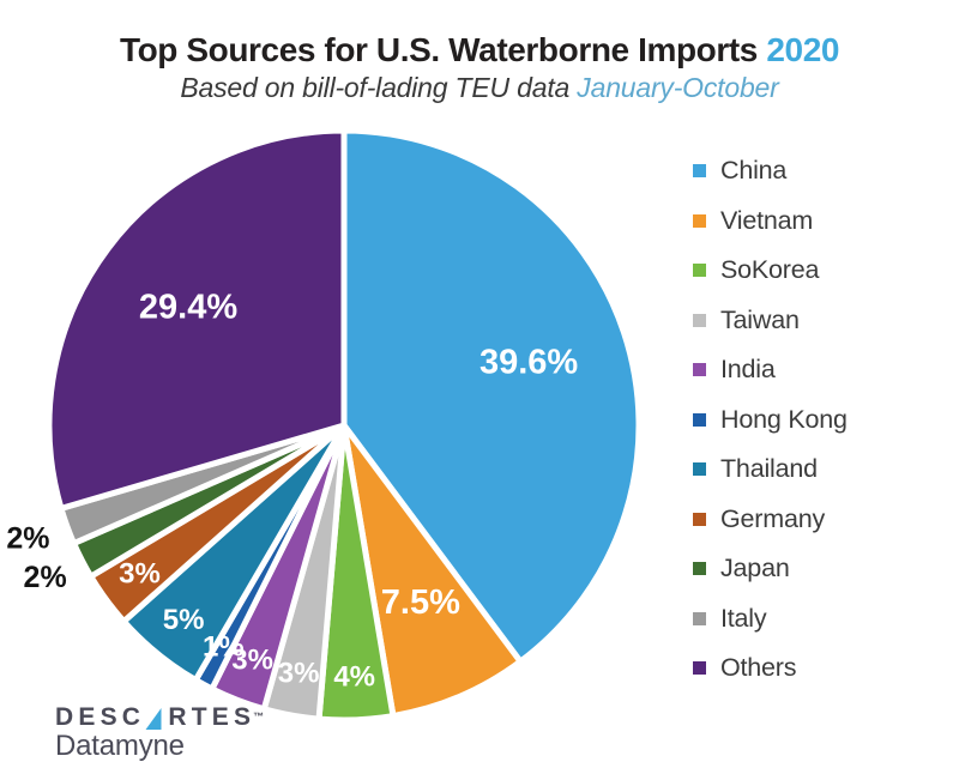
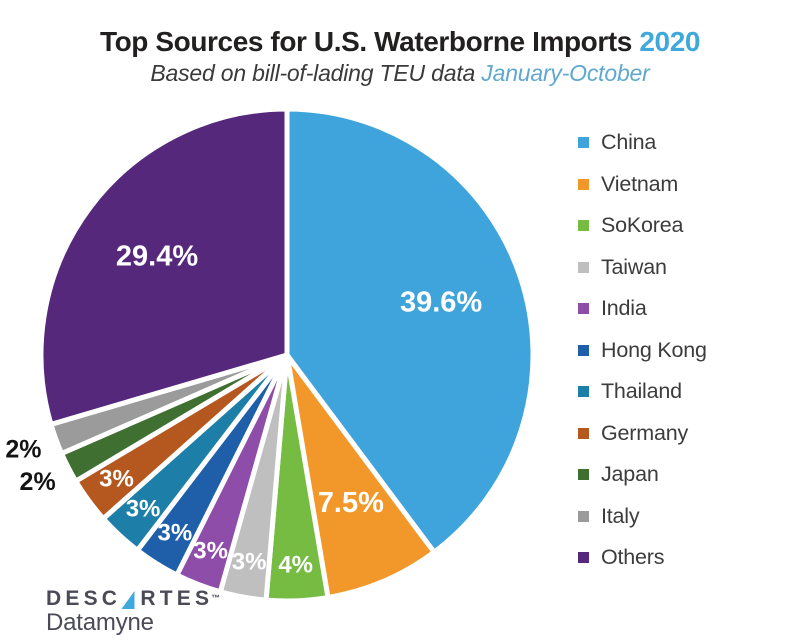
Hong Kong: 1% -> 3%
Thailand: 5% -> 3%
